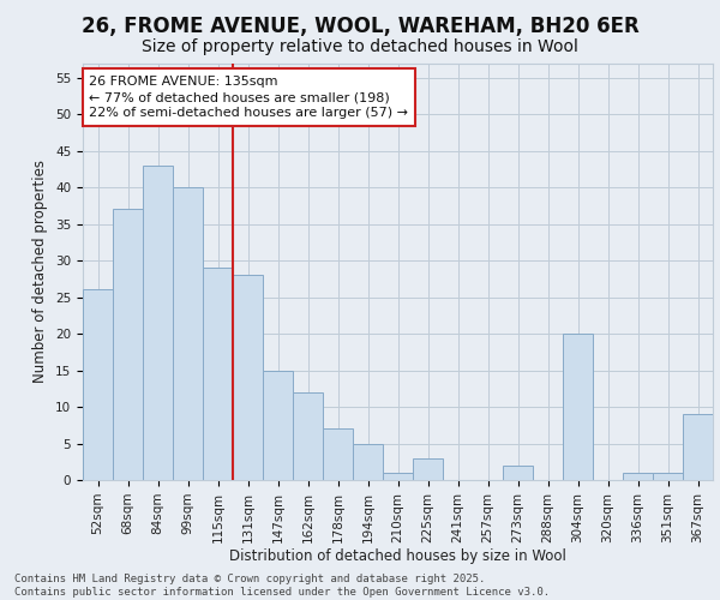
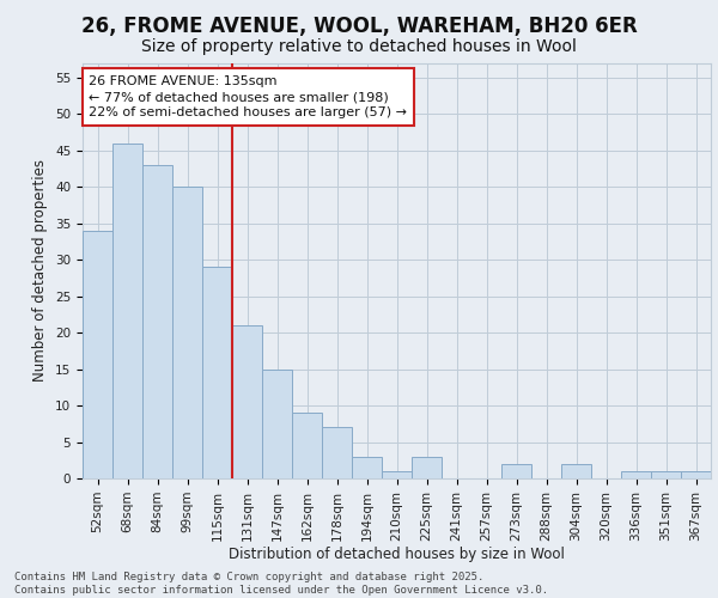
52sqm: 26 -> 34
68sqm: 37 -> 46
131sqm: 28 -> 21
162sqm: 12 -> 9
194sqm: 5 -> 3
304sqm: 20 -> 2
367sqm: 9 -> 1
